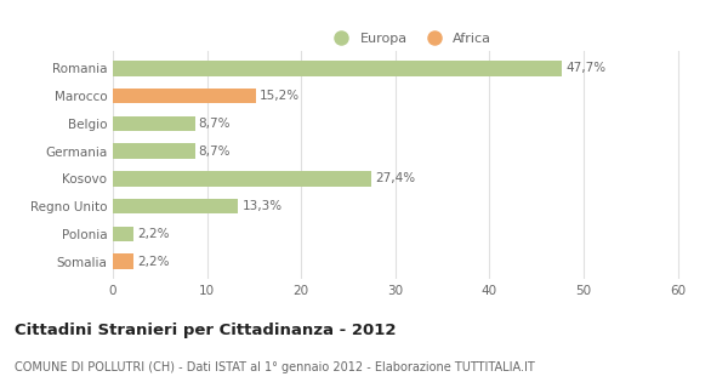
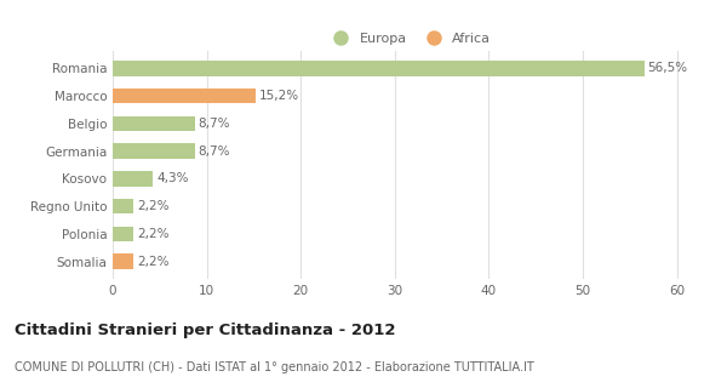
Romania: 47,7% -> 56,5%
Kosovo: 27,4% -> 4,3%
Regno Unito: 13,3% -> 2,2%
